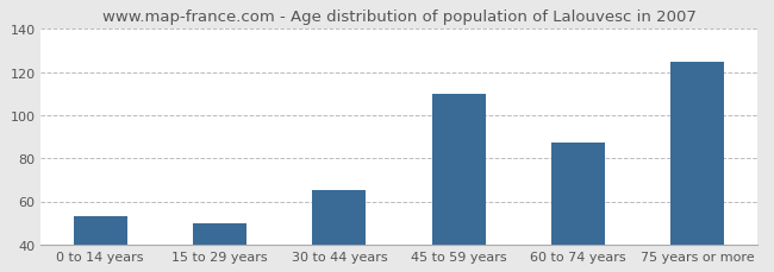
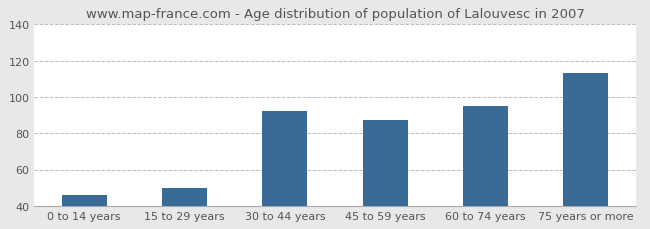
0 to 14 years: 53 -> 46
30 to 44 years: 65 -> 92
45 to 59 years: 110 -> 87
60 to 74 years: 87 -> 95
75 years or more: 125 -> 113
